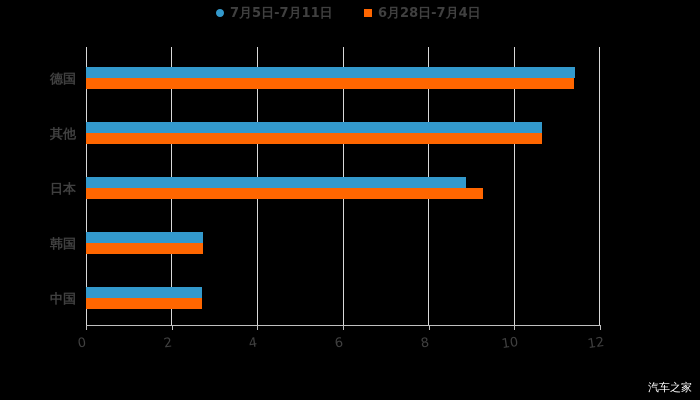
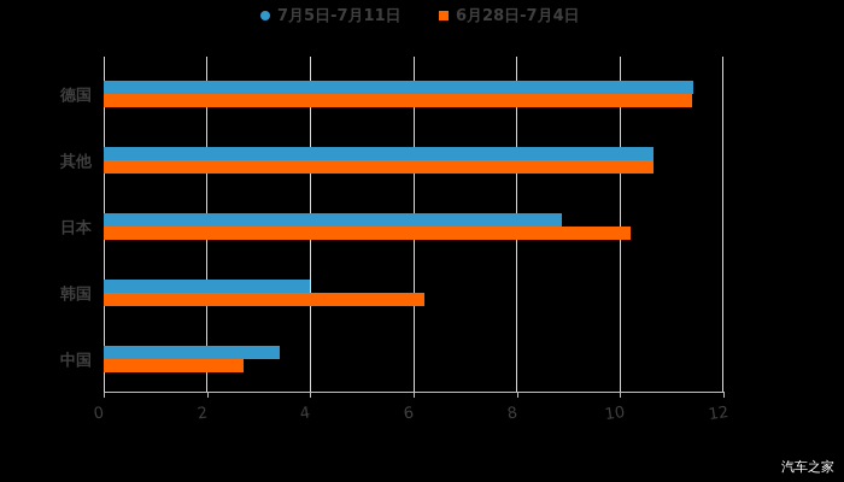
6月28日-7月4日/日本: 9.3 -> 10.2
7月5日-7月11日/韩国: 2.7 -> 4.0
6月28日-7月4日/韩国: 2.7 -> 6.2
7月5日-7月11日/中国: 2.7 -> 3.4
